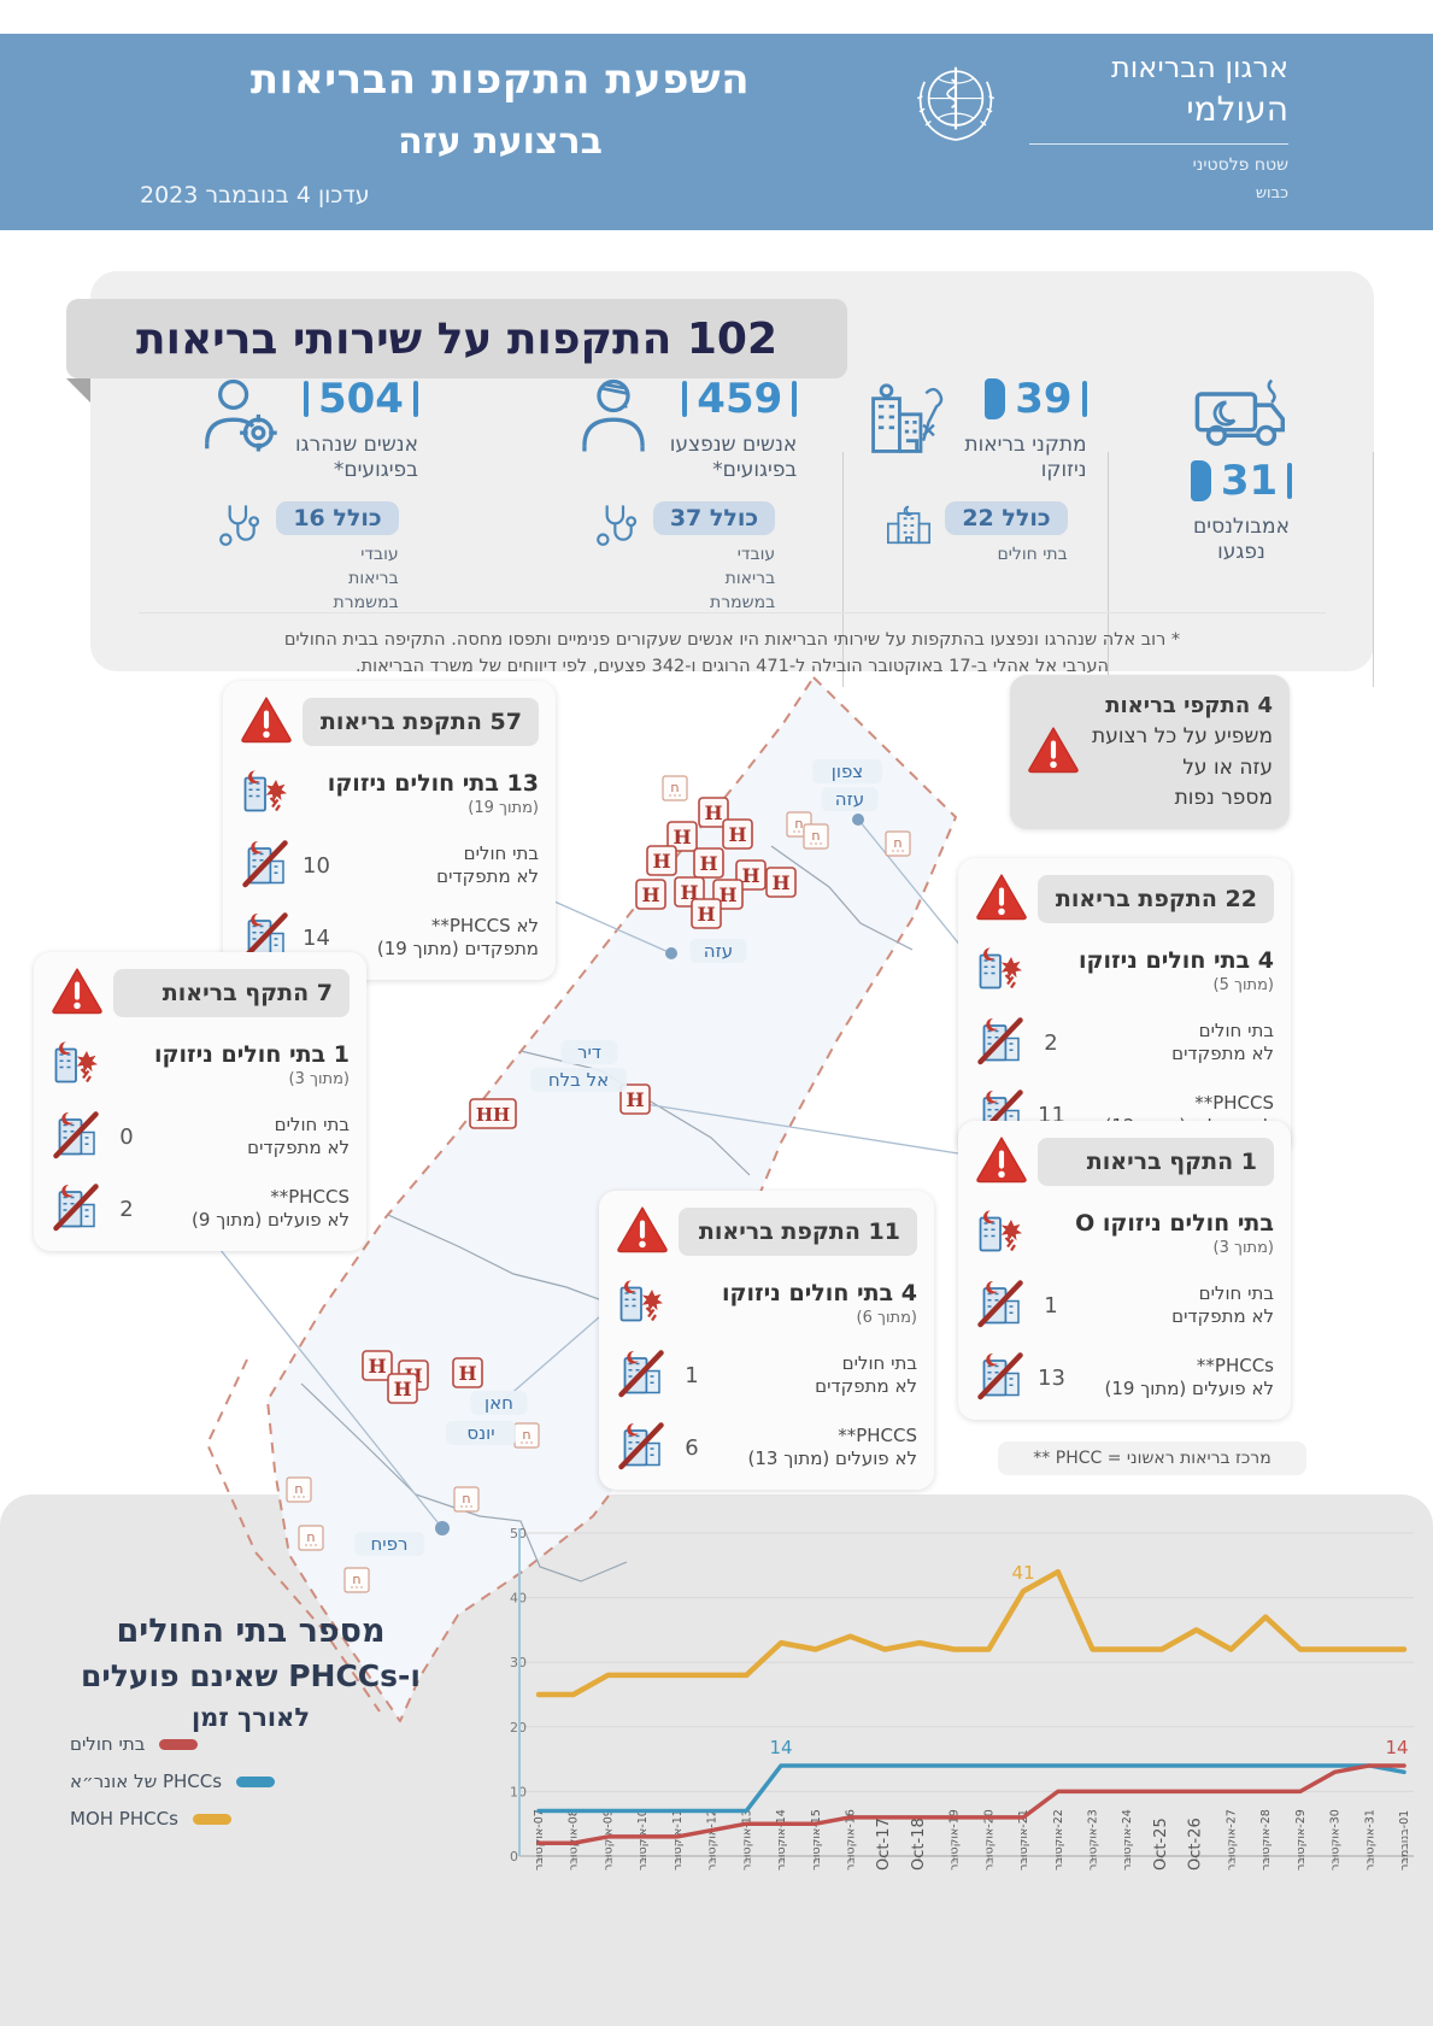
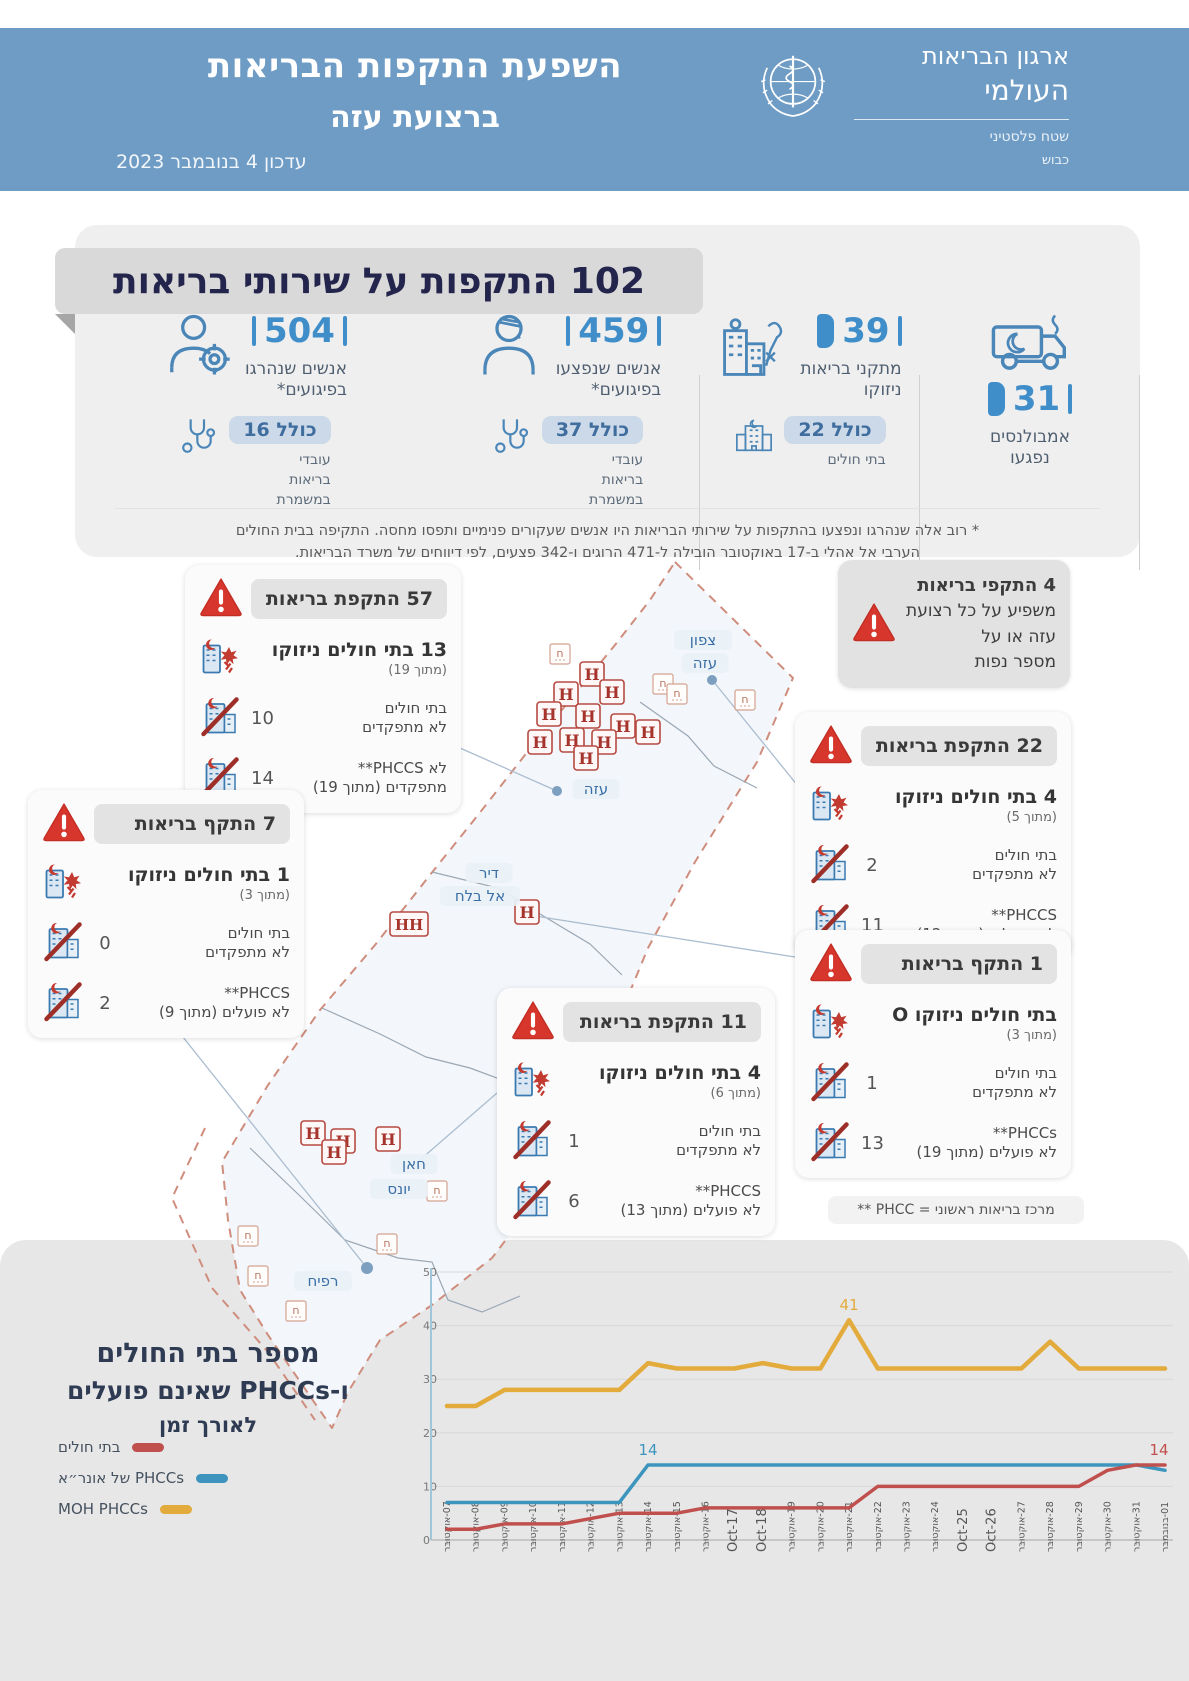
MOH PHCCs/16-אוקטובר: 34 -> 32
MOH PHCCs/22-אוקטובר: 44 -> 32
MOH PHCCs/26-Oct: 35 -> 32
